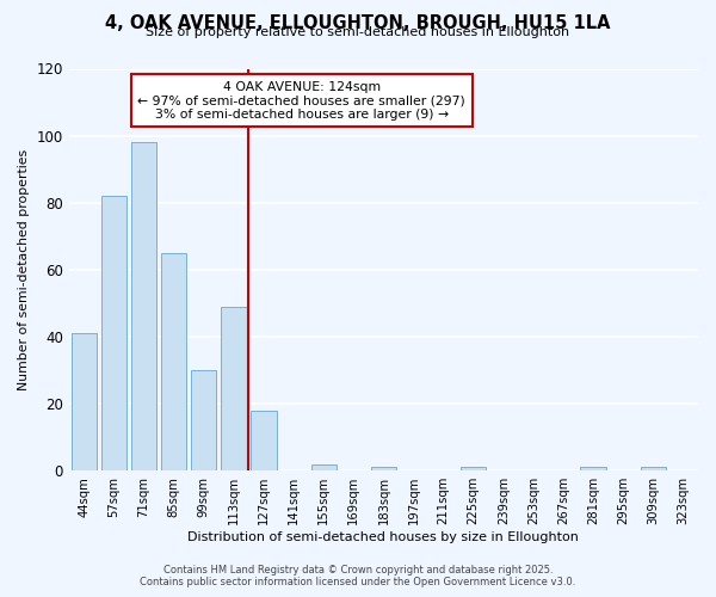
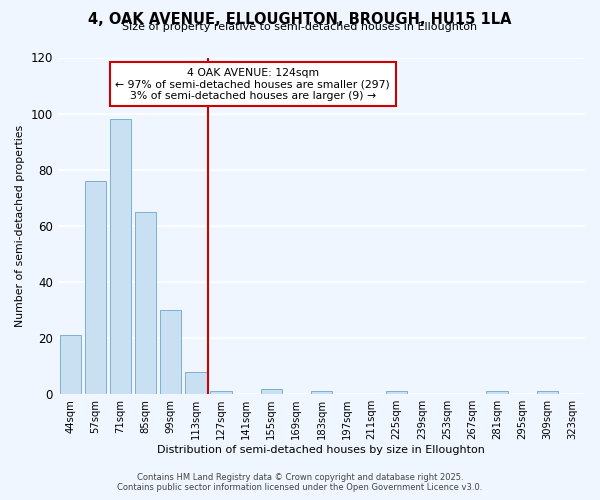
44sqm: 41 -> 21
57sqm: 82 -> 76
113sqm: 49 -> 8
127sqm: 18 -> 1
